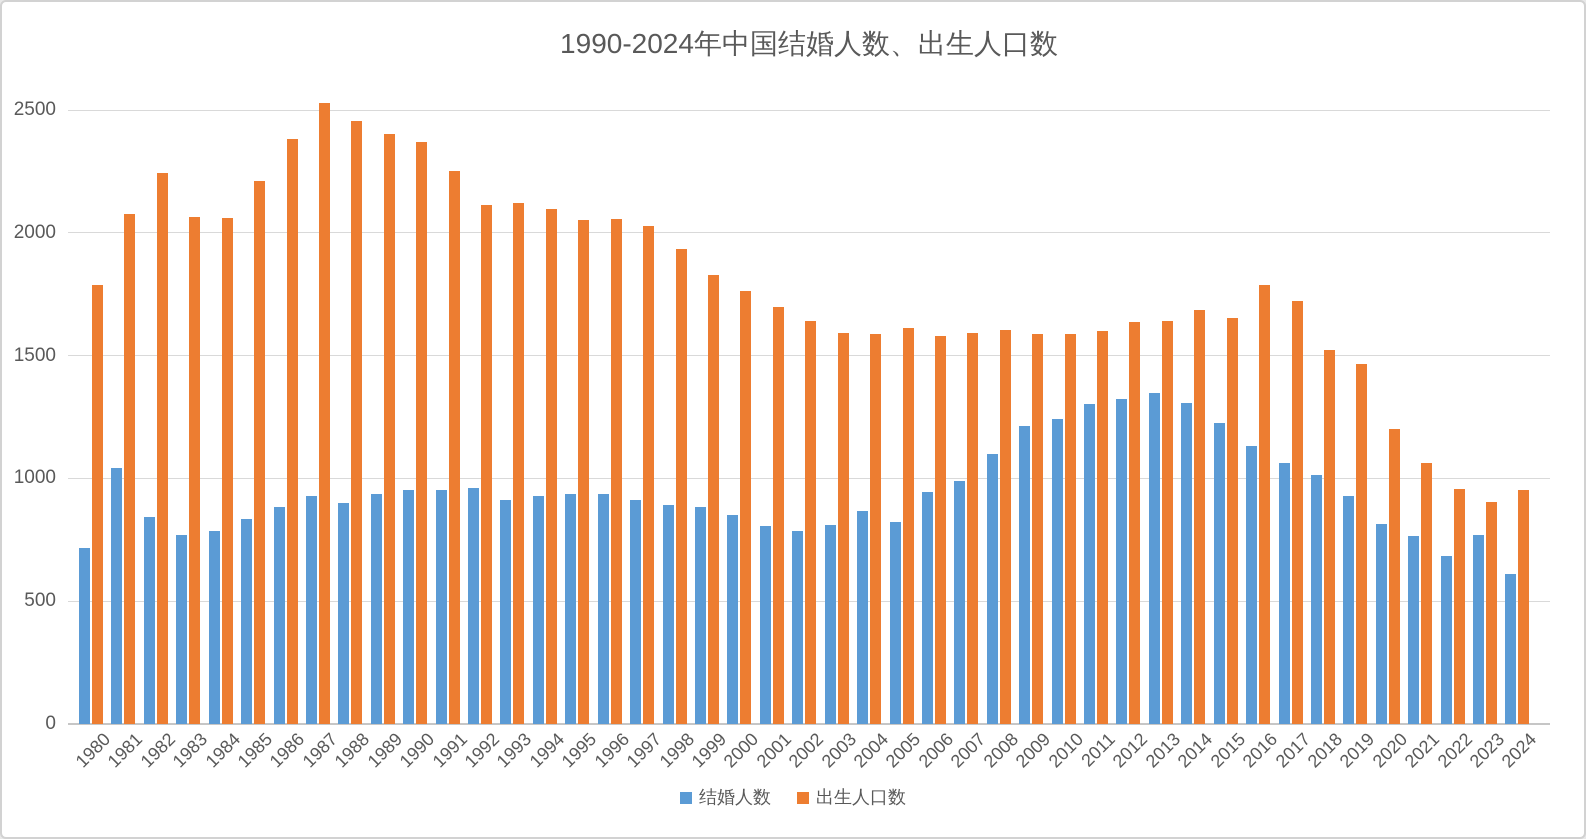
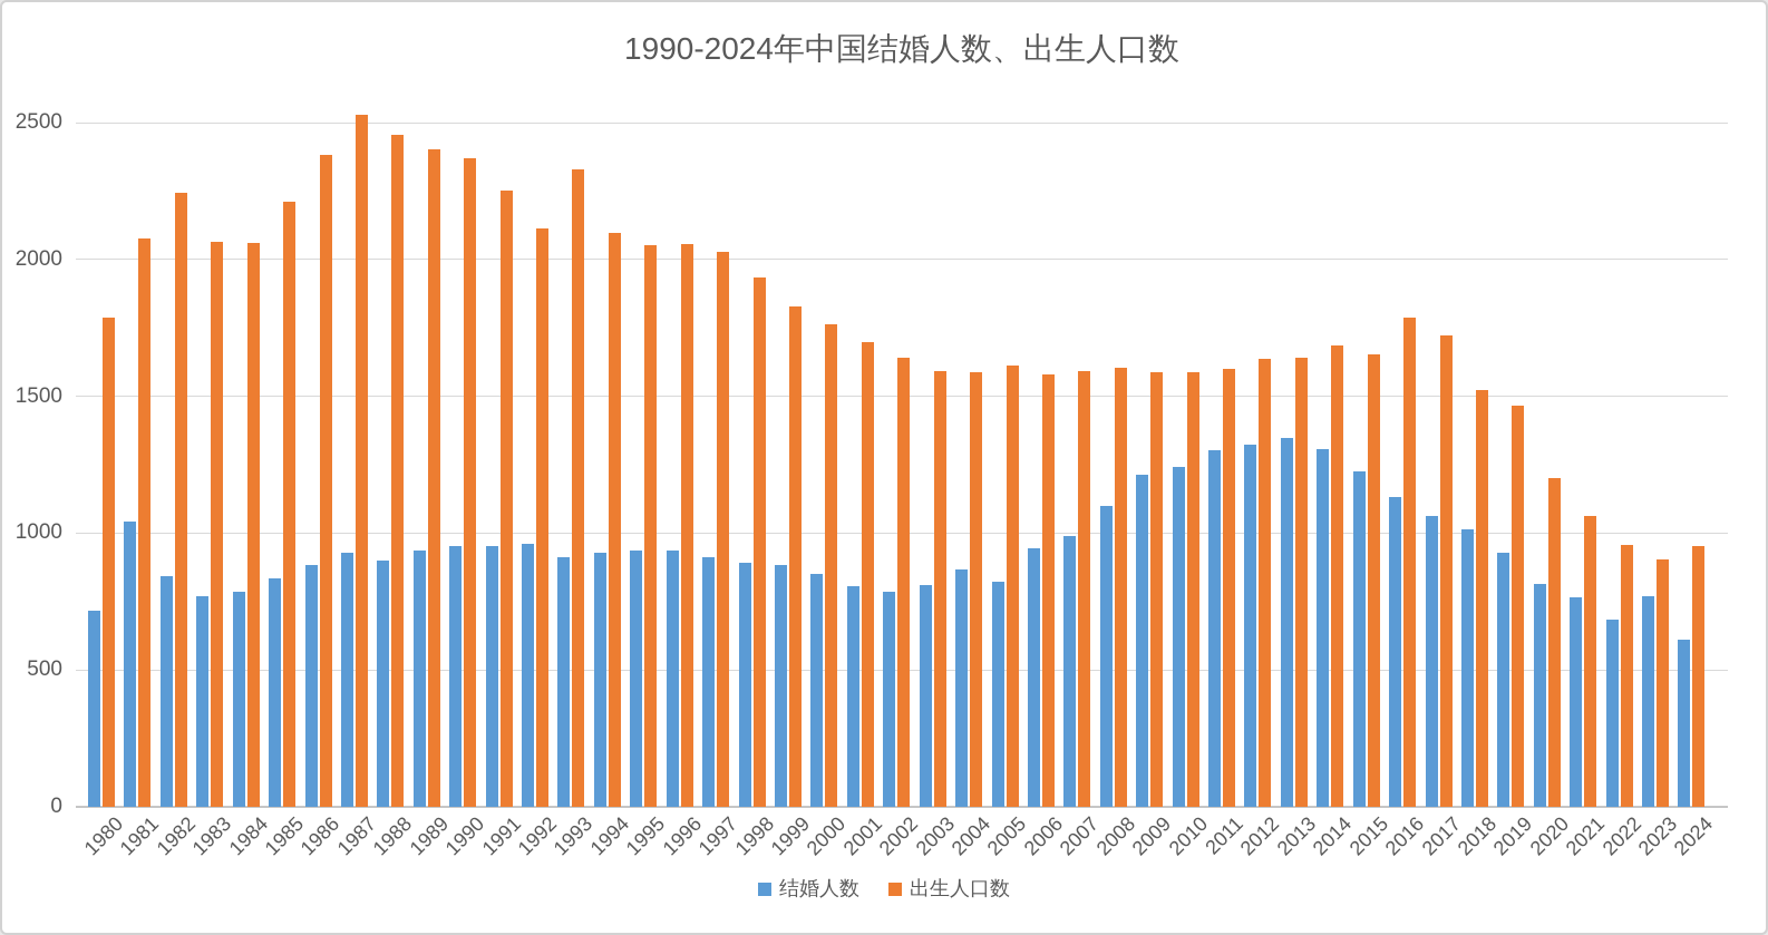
出生人口数/1993: 2120 -> 2330
